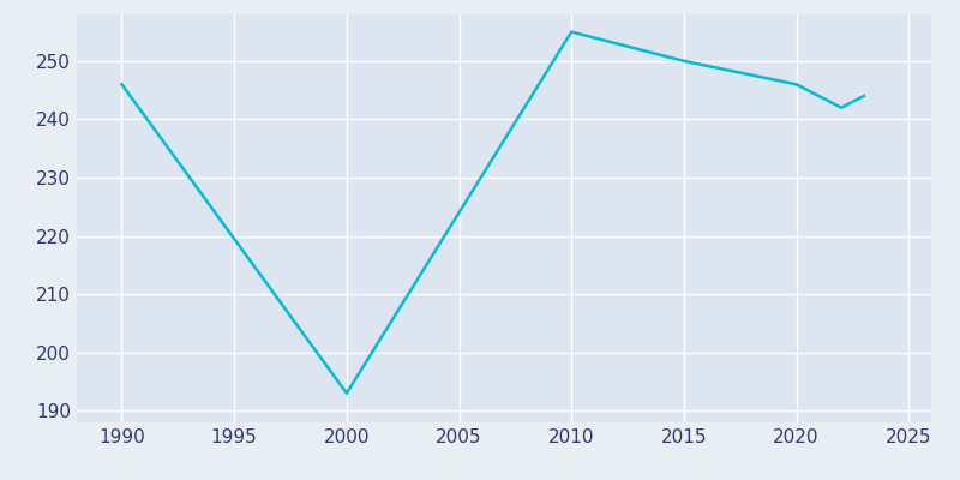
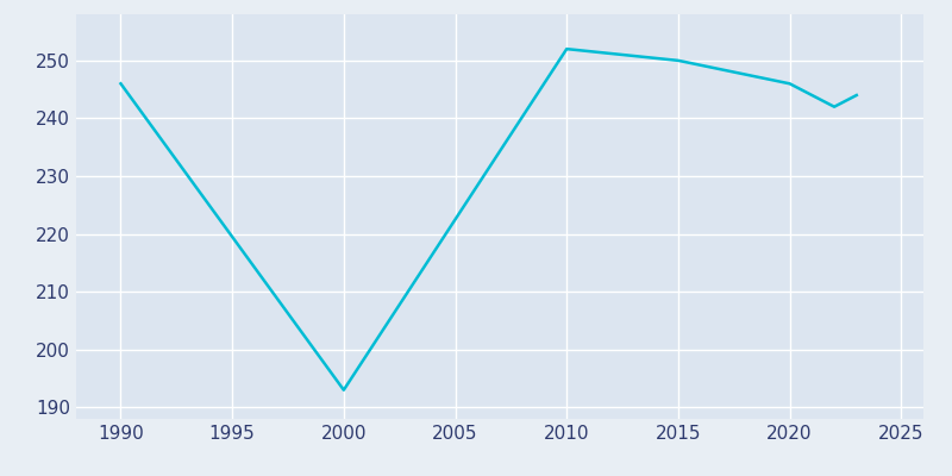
2010: 255 -> 252
